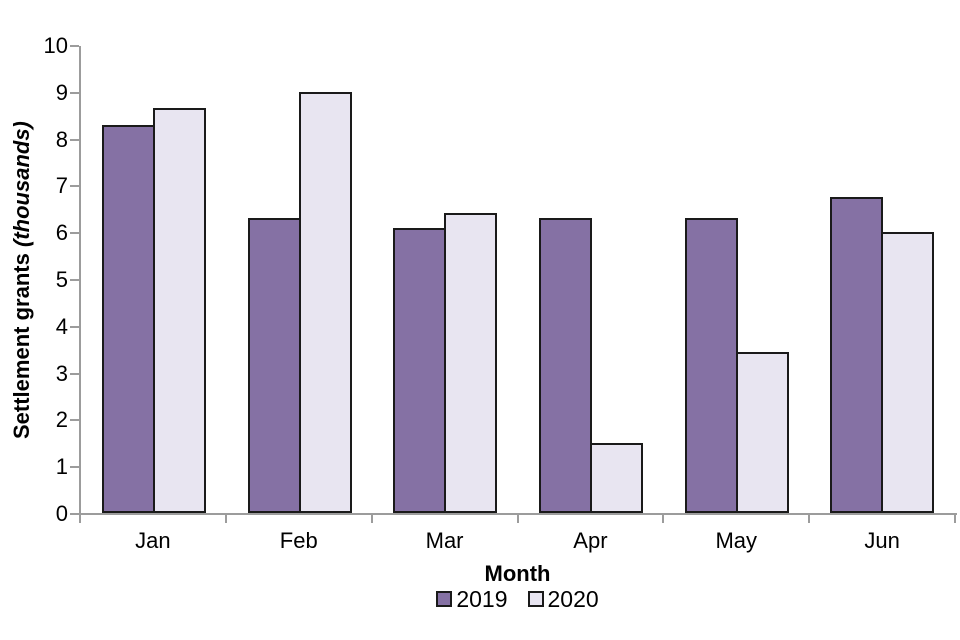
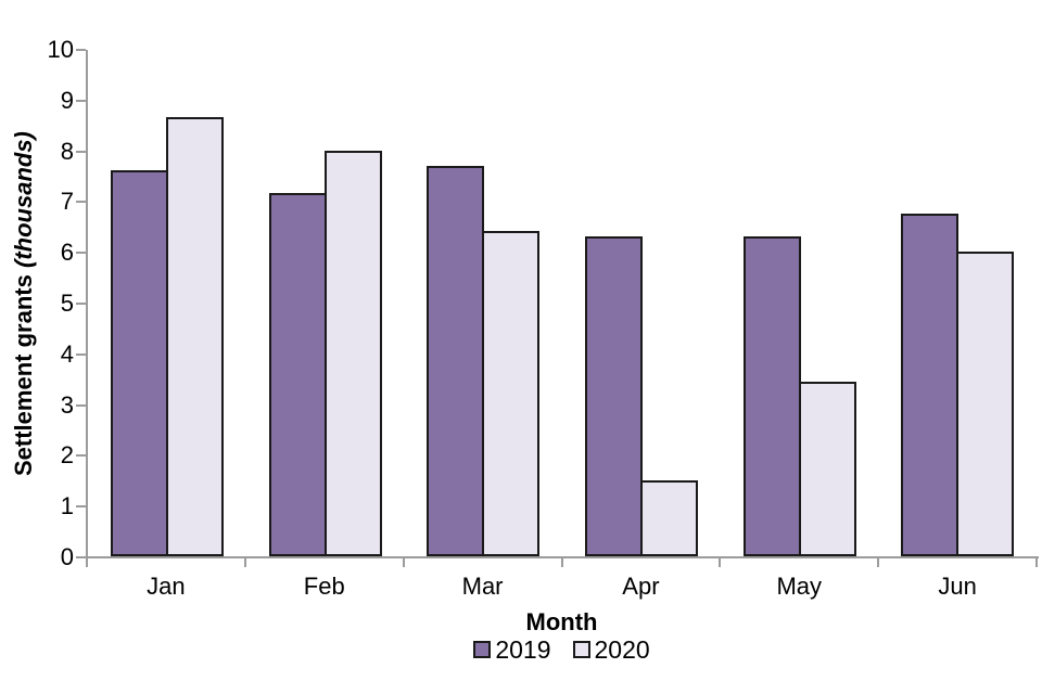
2019/Jan: 8.3 -> 7.6
2019/Feb: 6.3 -> 7.2
2020/Feb: 9.0 -> 8.0
2019/Mar: 6.1 -> 7.7
